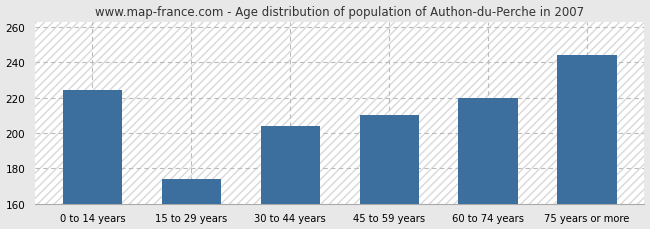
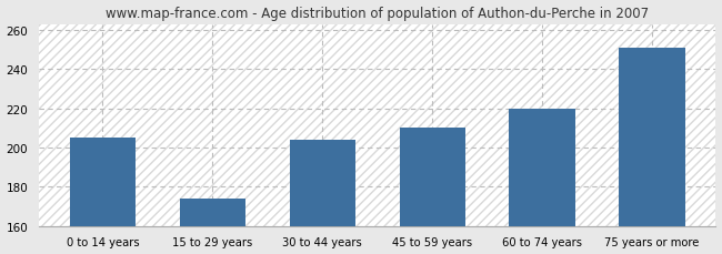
0 to 14 years: 224 -> 205
75 years or more: 244 -> 251
